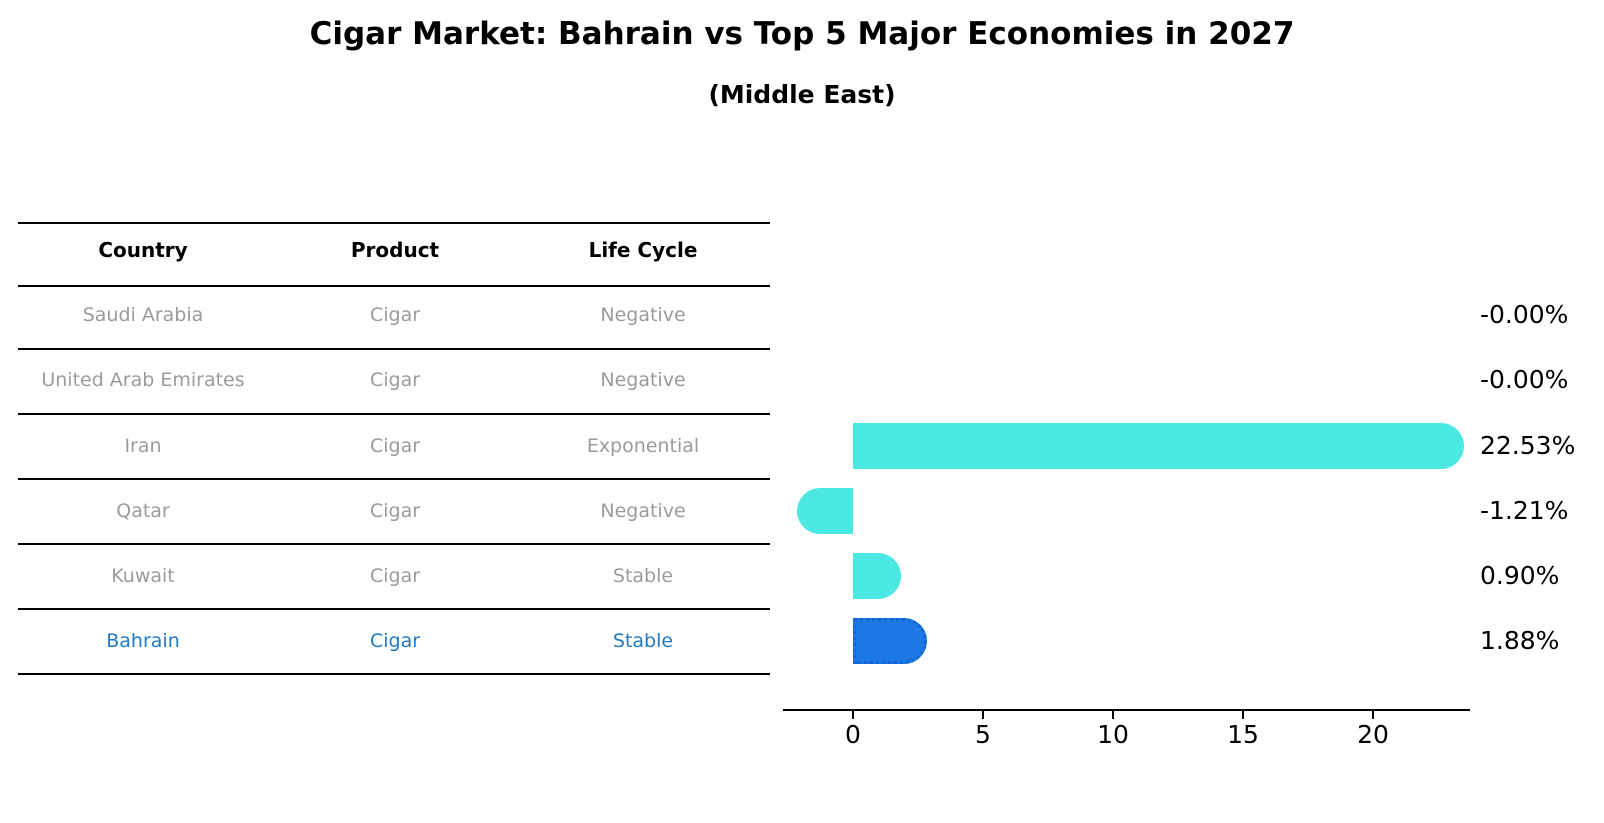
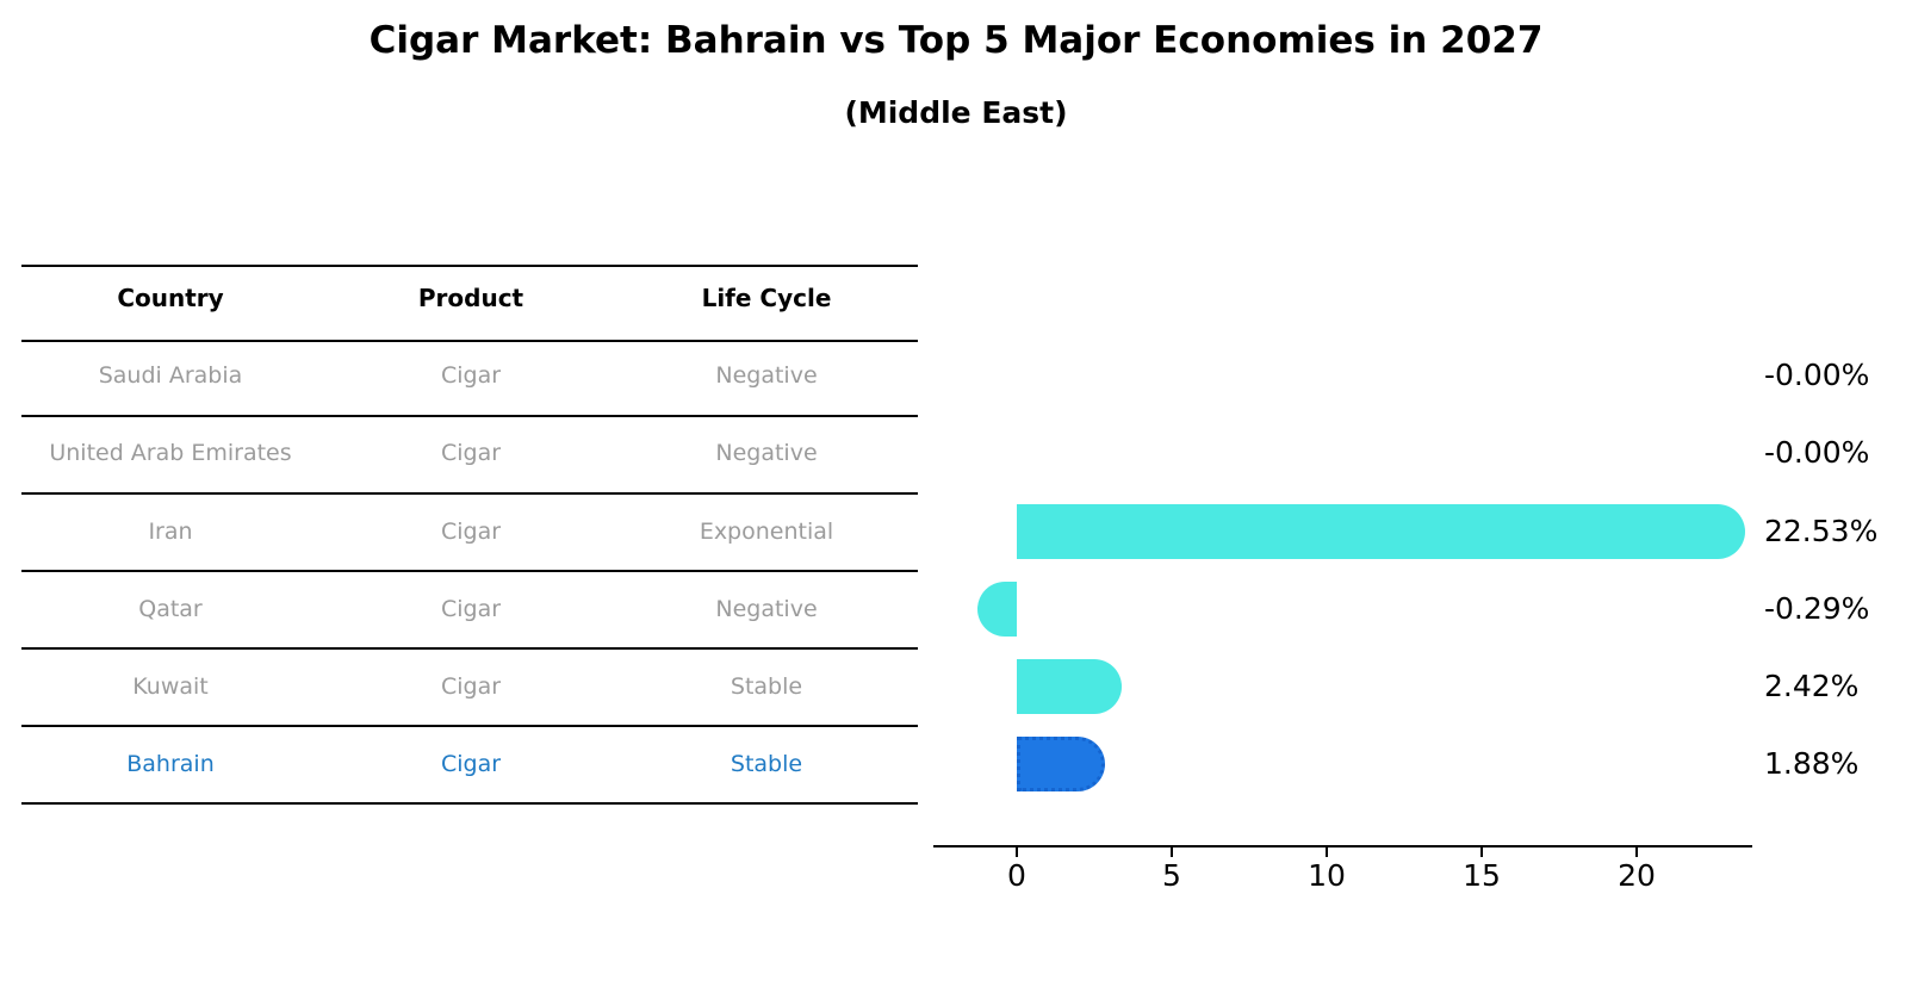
Qatar: -1.21% -> -0.29%
Kuwait: 0.90% -> 2.42%
